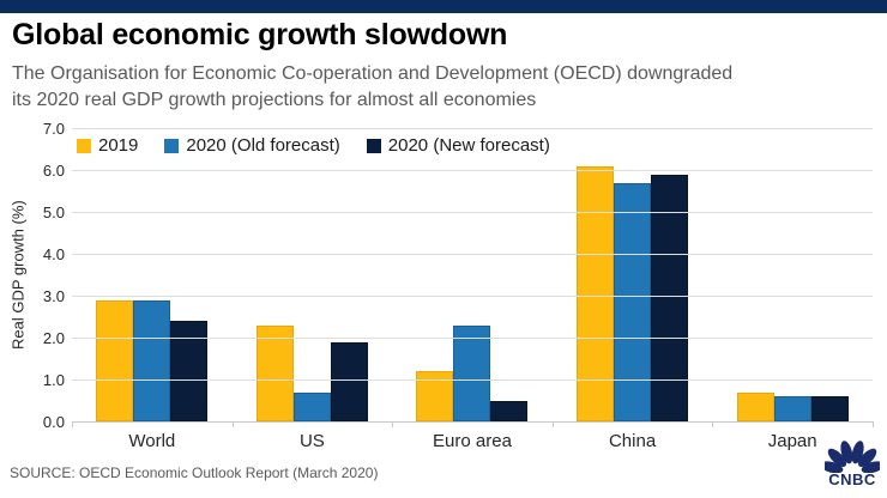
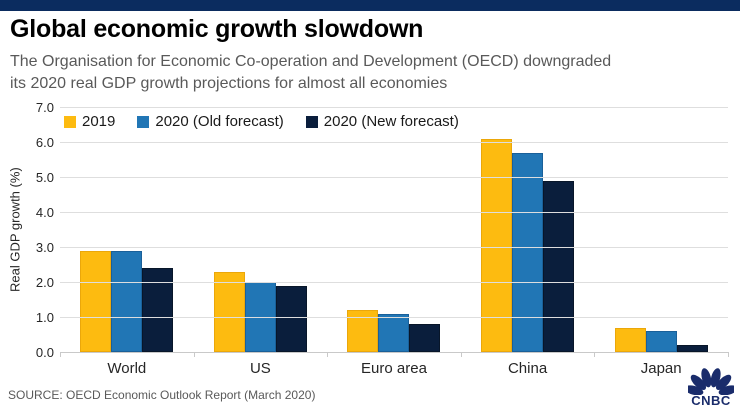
2020 (Old forecast)/US: 0.7 -> 2.0
2020 (Old forecast)/Euro area: 2.3 -> 1.1
2020 (New forecast)/Euro area: 0.5 -> 0.8
2020 (New forecast)/China: 5.9 -> 4.9
2020 (New forecast)/Japan: 0.6 -> 0.2
